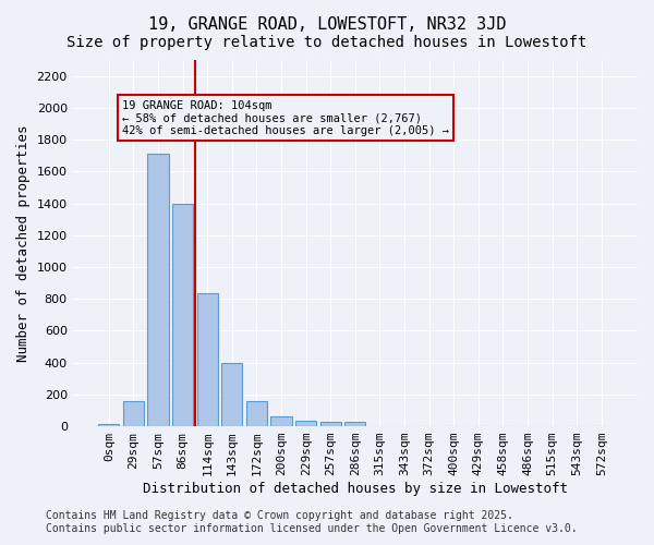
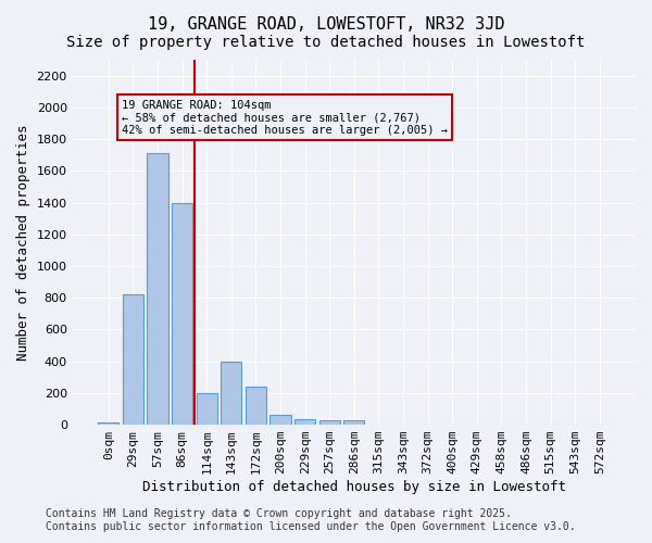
29sqm: 160 -> 820
114sqm: 840 -> 200
172sqm: 160 -> 240
